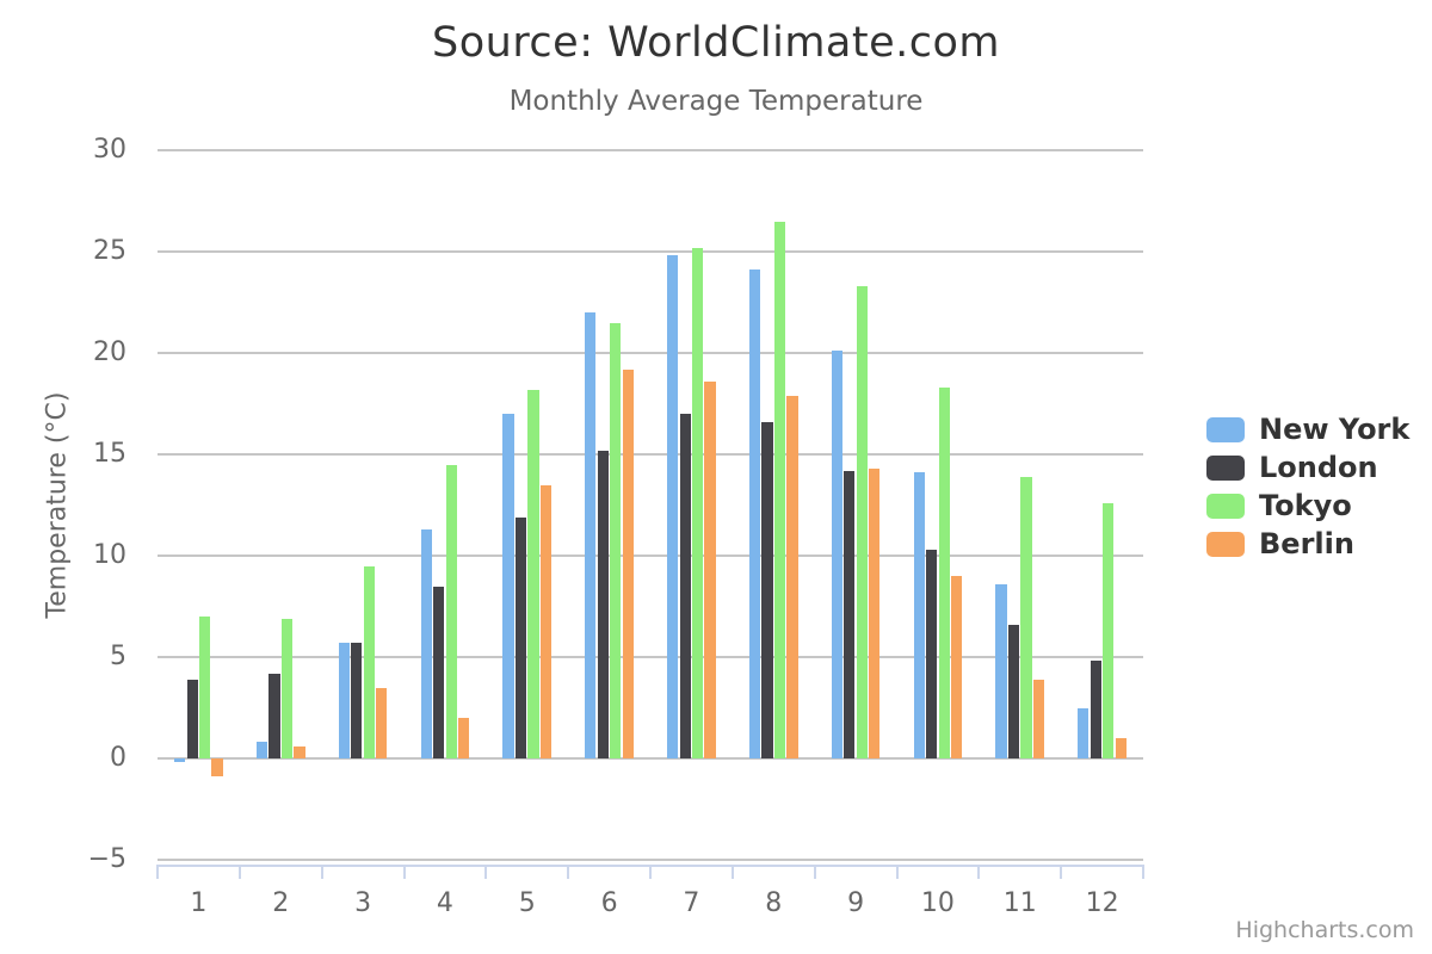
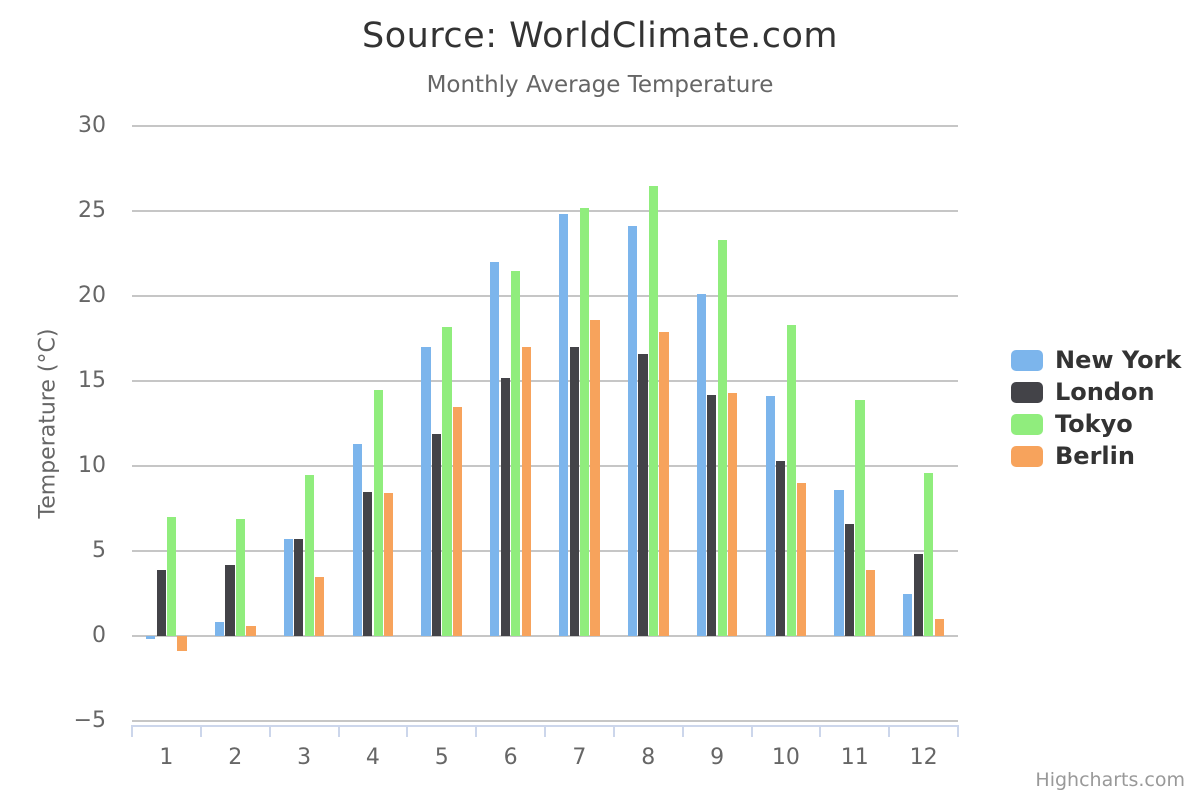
Berlin/4: 2.0 -> 8.4
Berlin/6: 19.2 -> 17.0
Tokyo/12: 12.6 -> 9.6
